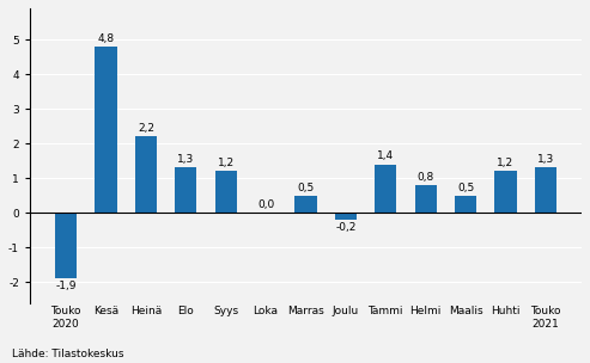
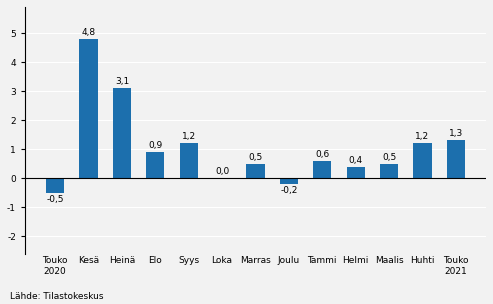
Touko 2020: -1,9 -> -0,5
Heinä: 2,2 -> 3,1
Elo: 1,3 -> 0,9
Tammi: 1,4 -> 0,6
Helmi: 0,8 -> 0,4
